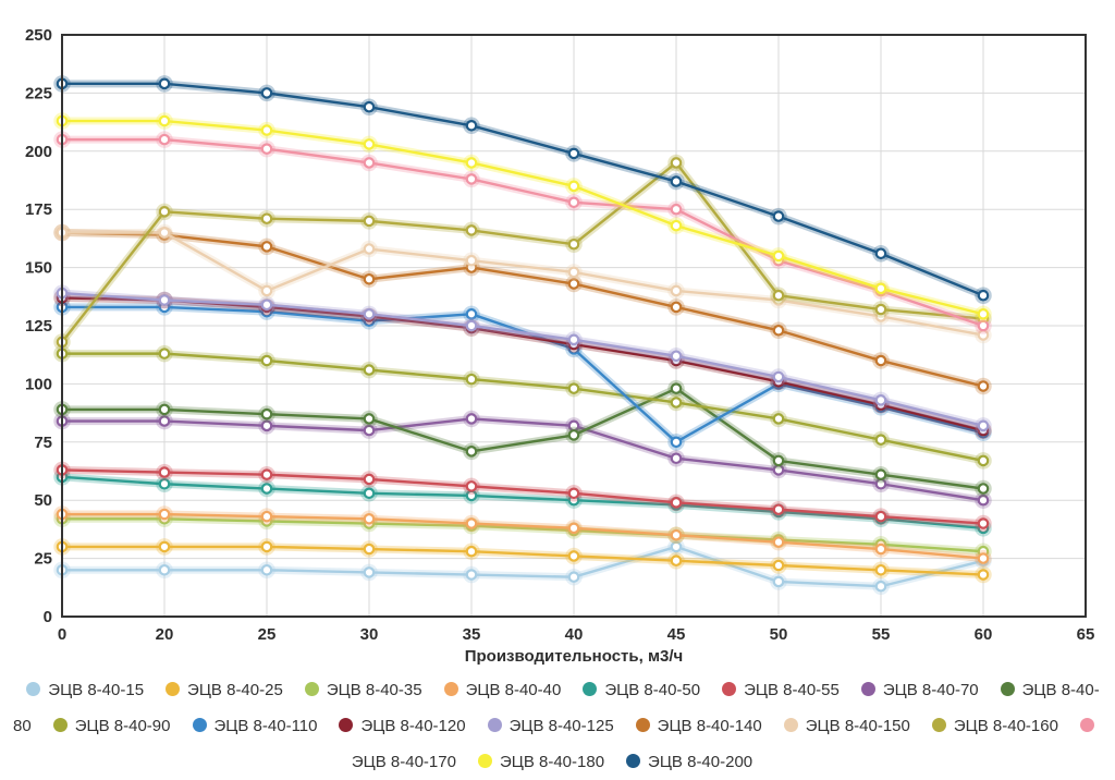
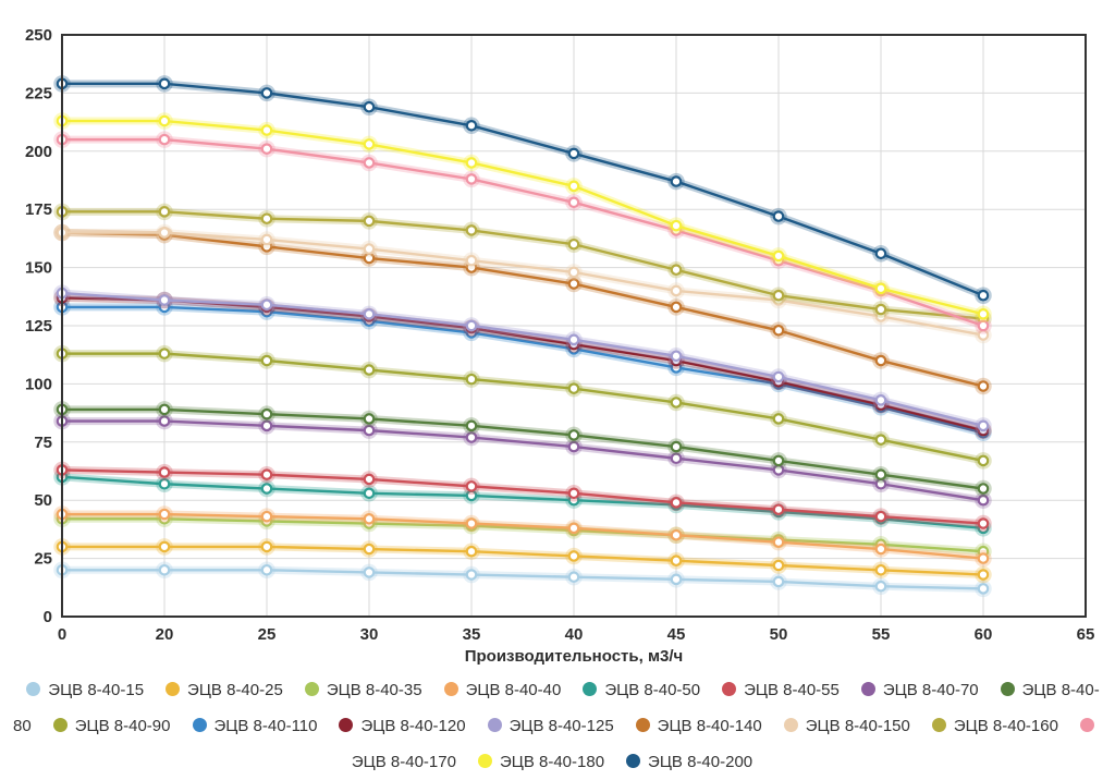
ЭЦВ 8-40-160/0: 118 -> 174
ЭЦВ 8-40-150/25: 140 -> 162
ЭЦВ 8-40-140/30: 145 -> 154
ЭЦВ 8-40-70/35: 85 -> 77
ЭЦВ 8-40-80/35: 71 -> 82
ЭЦВ 8-40-110/35: 130 -> 122
ЭЦВ 8-40-70/40: 82 -> 73
ЭЦВ 8-40-15/45: 30 -> 16
ЭЦВ 8-40-80/45: 98 -> 73
ЭЦВ 8-40-110/45: 75 -> 107
ЭЦВ 8-40-160/45: 195 -> 149
ЭЦВ 8-40-170/45: 175 -> 166
ЭЦВ 8-40-15/60: 24 -> 12
